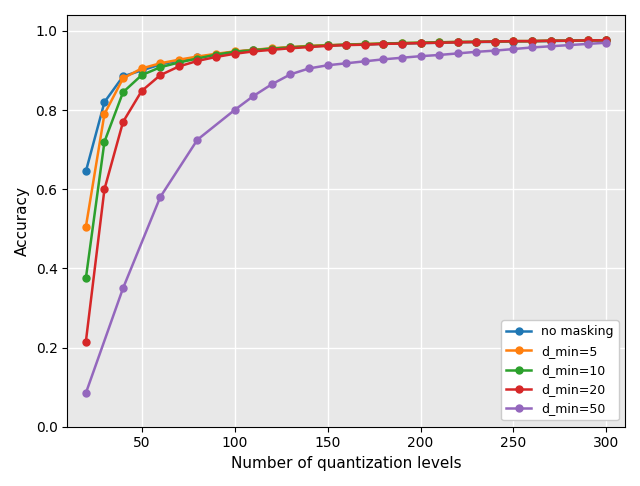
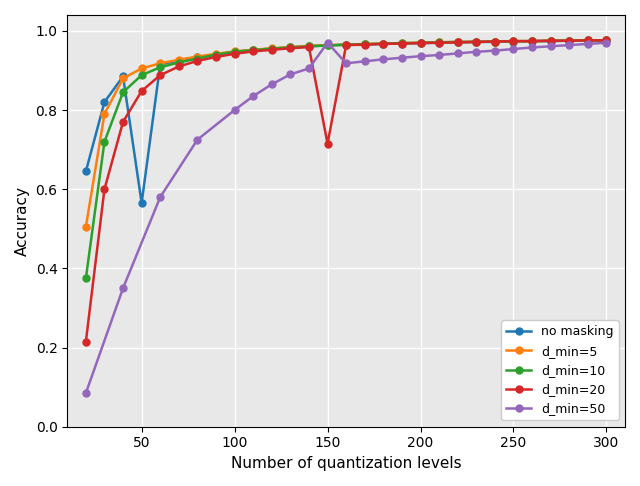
no masking/50: 0.900 -> 0.565
d_min=20/150: 0.962 -> 0.715
d_min=50/150: 0.913 -> 0.970
